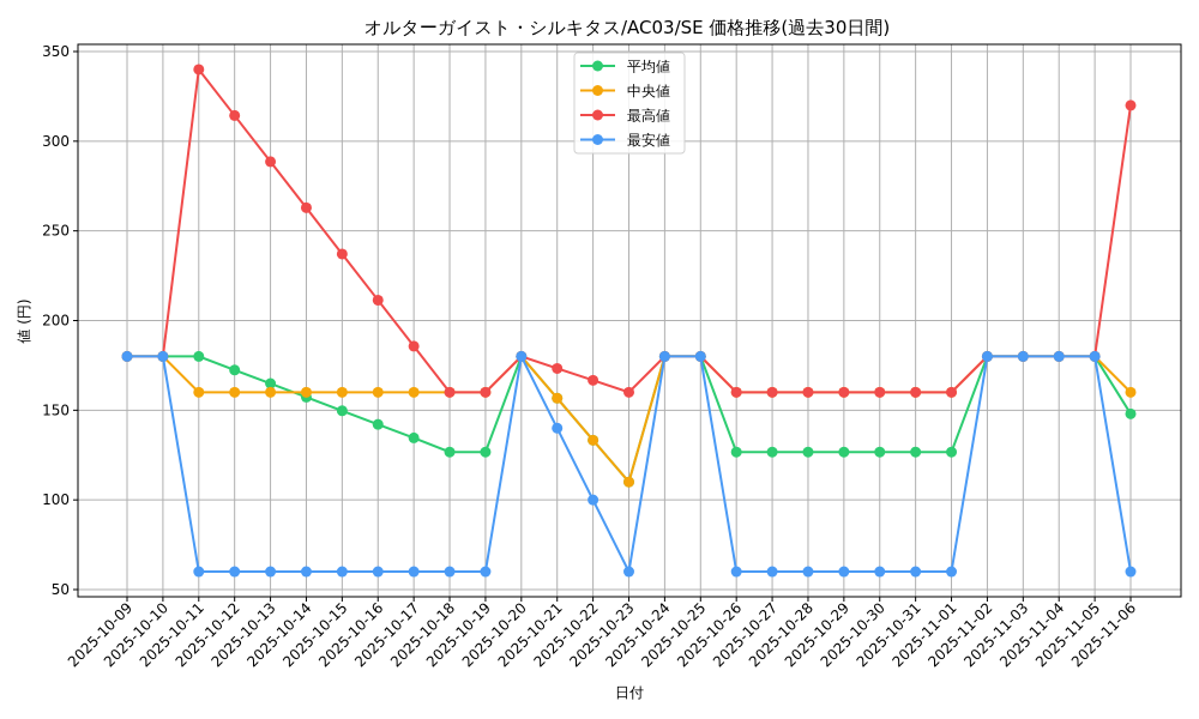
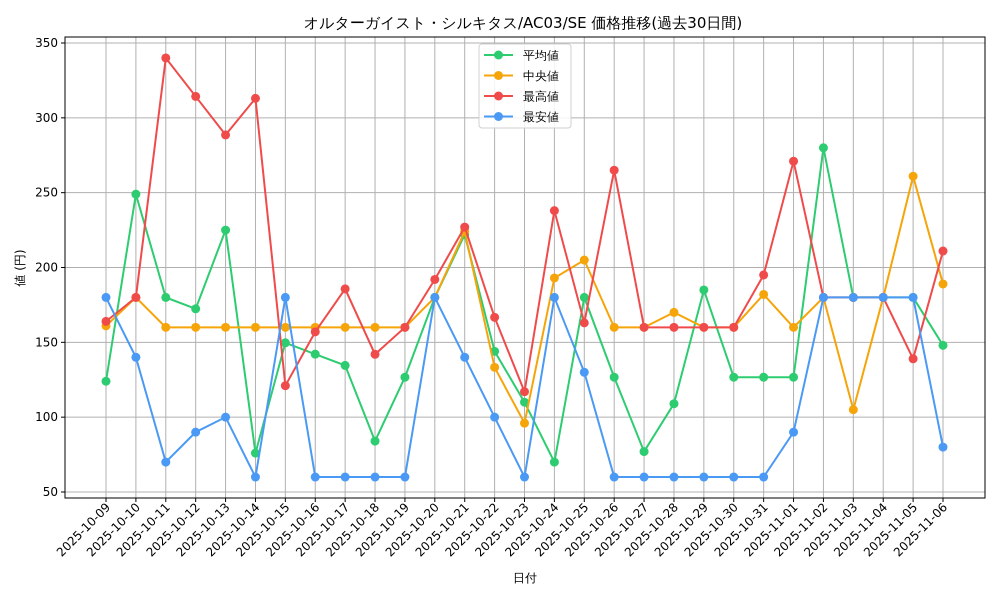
平均値/2025-10-09: 180 -> 124
中央値/2025-10-09: 180 -> 161
最高値/2025-10-09: 180 -> 164
平均値/2025-10-10: 180 -> 249
最安値/2025-10-10: 180 -> 140
最安値/2025-10-11: 60 -> 70
最安値/2025-10-12: 60 -> 90
平均値/2025-10-13: 165 -> 225
最安値/2025-10-13: 60 -> 100
平均値/2025-10-14: 157 -> 76
最高値/2025-10-14: 263 -> 313
最高値/2025-10-15: 237 -> 121
最安値/2025-10-15: 60 -> 180
最高値/2025-10-16: 211 -> 157
平均値/2025-10-18: 127 -> 84
最高値/2025-10-18: 160 -> 142
最高値/2025-10-20: 180 -> 192
平均値/2025-10-21: 157 -> 222
中央値/2025-10-21: 157 -> 224
最高値/2025-10-21: 173 -> 227
平均値/2025-10-22: 133 -> 144
中央値/2025-10-23: 110 -> 96
最高値/2025-10-23: 160 -> 117
平均値/2025-10-24: 180 -> 70
中央値/2025-10-24: 180 -> 193
最高値/2025-10-24: 180 -> 238
中央値/2025-10-25: 180 -> 205
最高値/2025-10-25: 180 -> 163
最安値/2025-10-25: 180 -> 130
最高値/2025-10-26: 160 -> 265
平均値/2025-10-27: 127 -> 77
平均値/2025-10-28: 127 -> 109
中央値/2025-10-28: 160 -> 170
平均値/2025-10-29: 127 -> 185
中央値/2025-10-31: 160 -> 182
最高値/2025-10-31: 160 -> 195
最高値/2025-11-01: 160 -> 271
最安値/2025-11-01: 60 -> 90
平均値/2025-11-02: 180 -> 280
中央値/2025-11-03: 180 -> 105
中央値/2025-11-05: 180 -> 261
最高値/2025-11-05: 180 -> 139
中央値/2025-11-06: 160 -> 189
最高値/2025-11-06: 320 -> 211
最安値/2025-11-06: 60 -> 80
